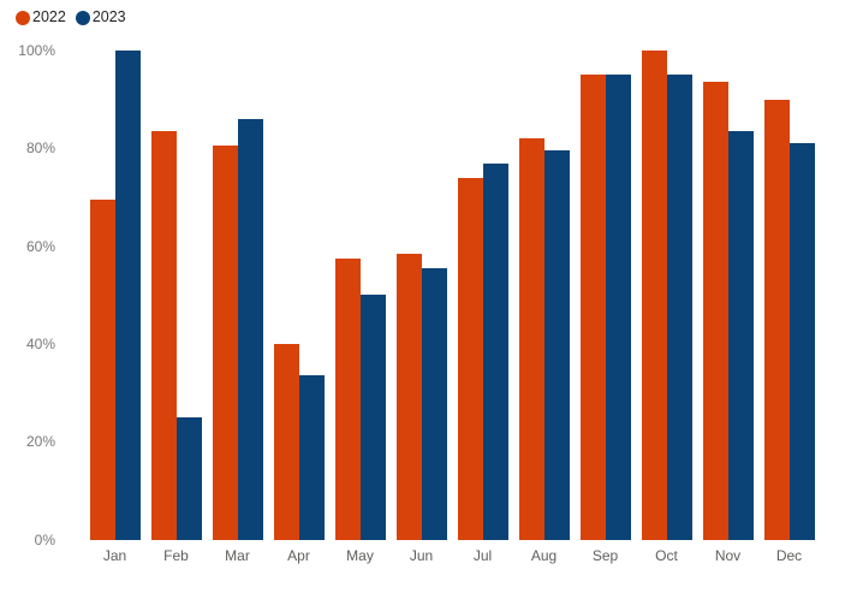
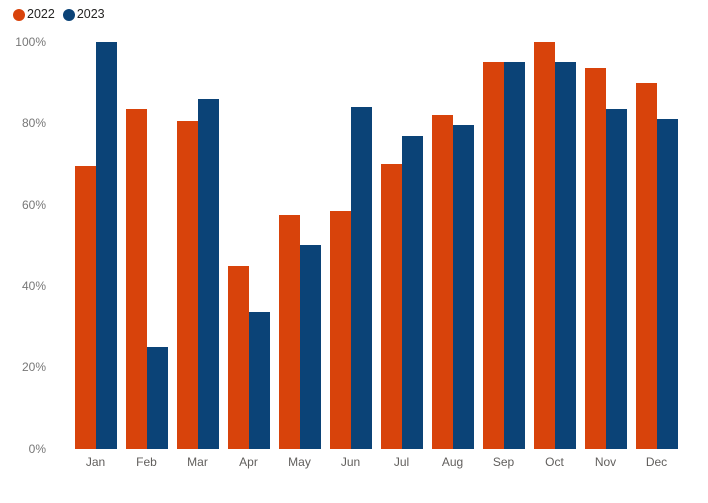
2022/Apr: 40% -> 45%
2023/Jun: 56% -> 84%
2022/Jul: 74% -> 70%
